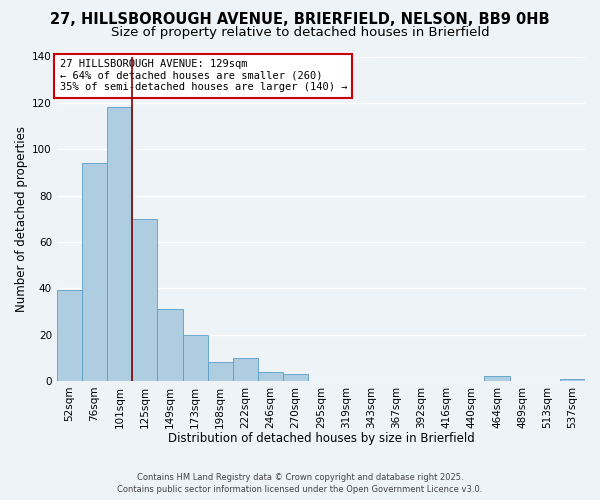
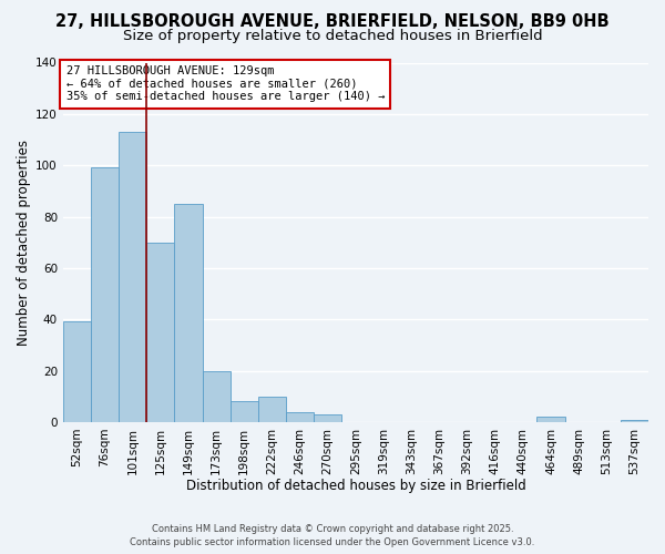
76sqm: 94 -> 99
101sqm: 118 -> 113
149sqm: 31 -> 85
